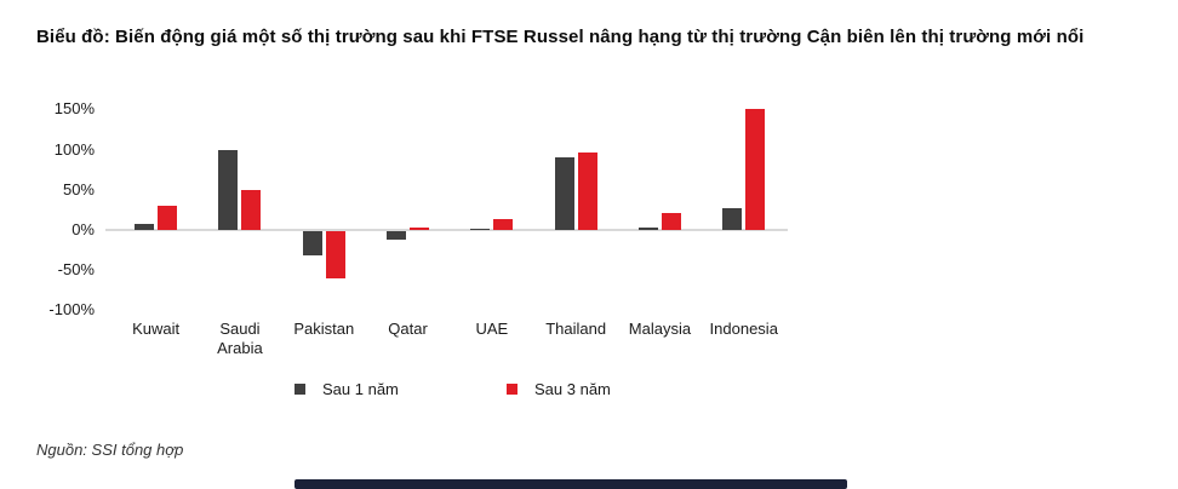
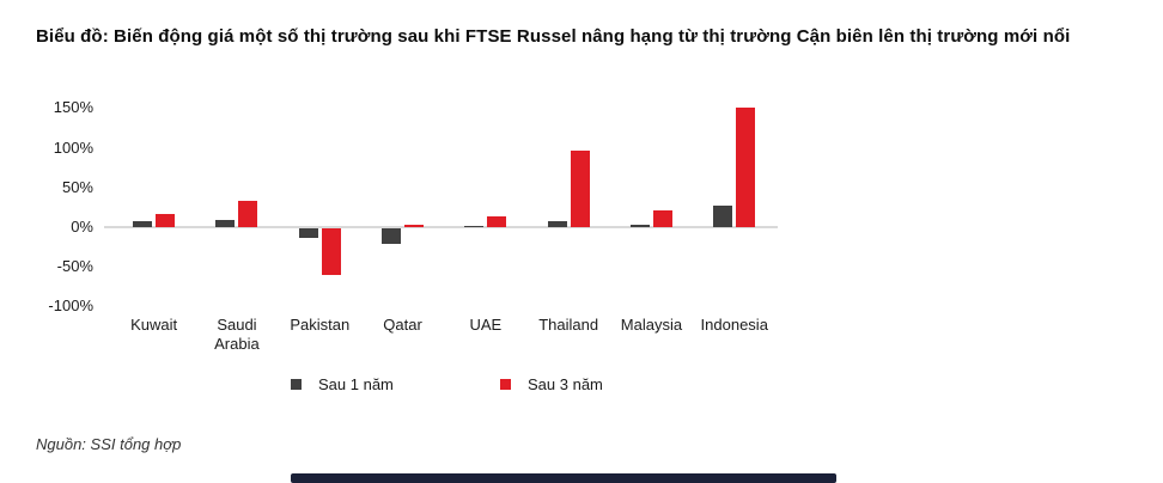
Sau 3 năm/Kuwait: 30% -> 20%
Sau 1 năm/Saudi Arabia: 100% -> 10%
Sau 3 năm/Saudi Arabia: 50% -> 30%
Sau 1 năm/Pakistan: -30% -> -10%
Sau 1 năm/Qatar: -10% -> -20%
Sau 1 năm/Thailand: 90% -> 10%
